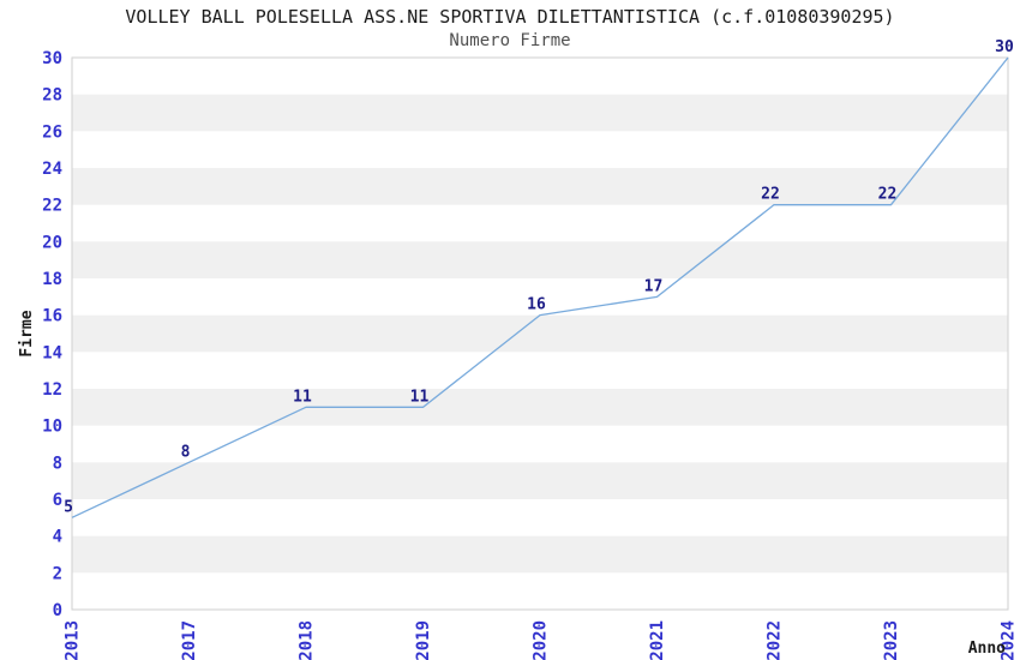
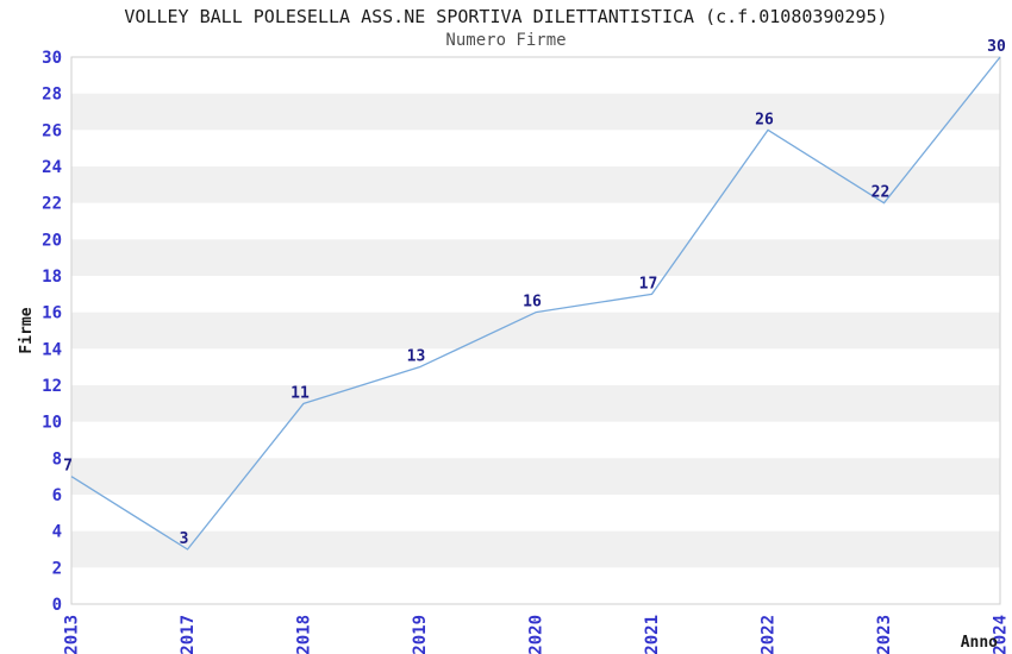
2013: 5 -> 7
2017: 8 -> 3
2019: 11 -> 13
2022: 22 -> 26
